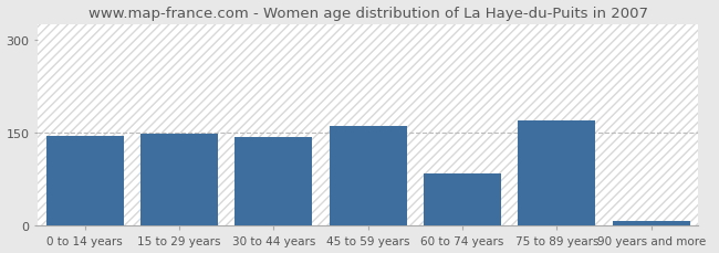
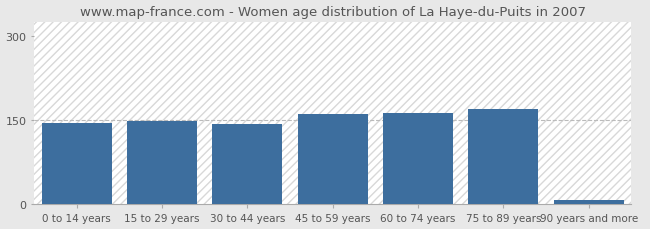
60 to 74 years: 84 -> 163
